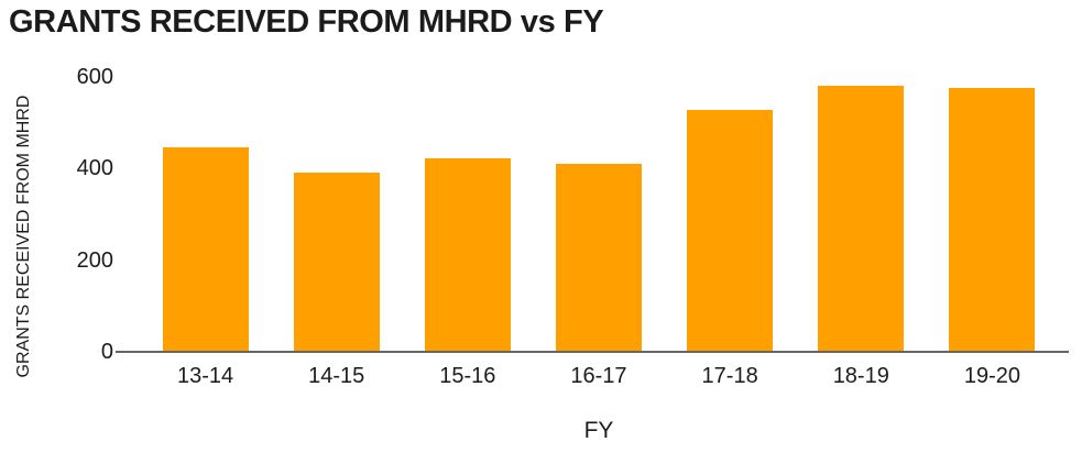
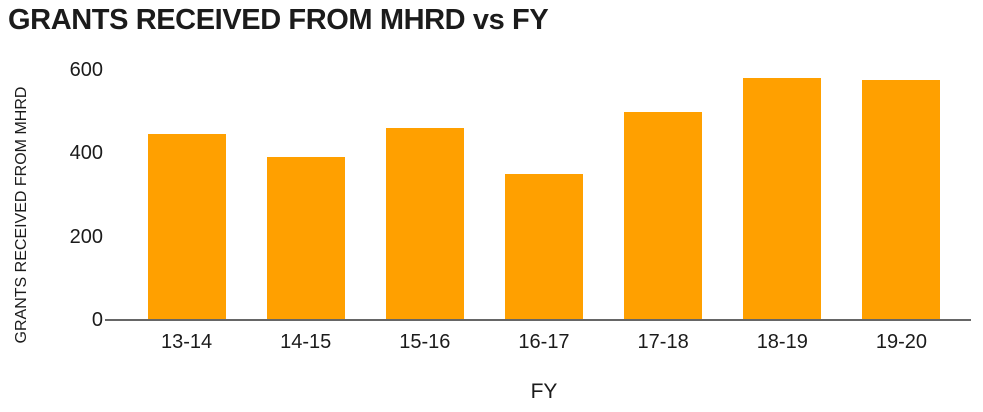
15-16: 420 -> 460
16-17: 410 -> 350
17-18: 530 -> 500
